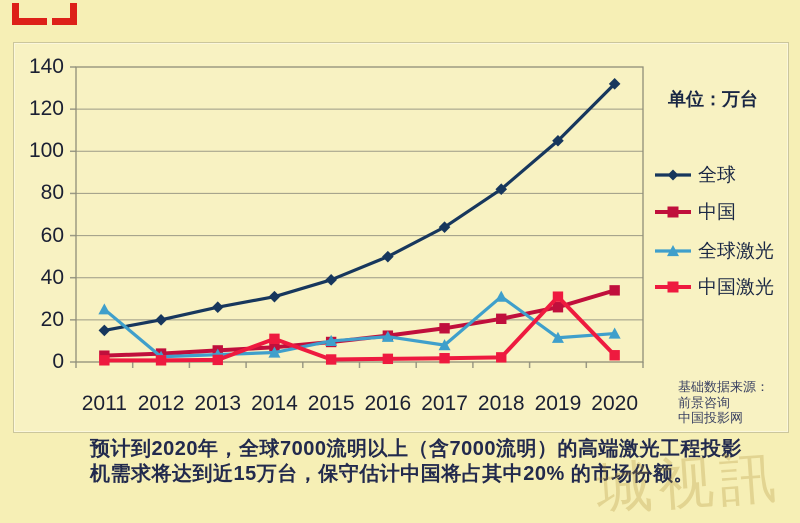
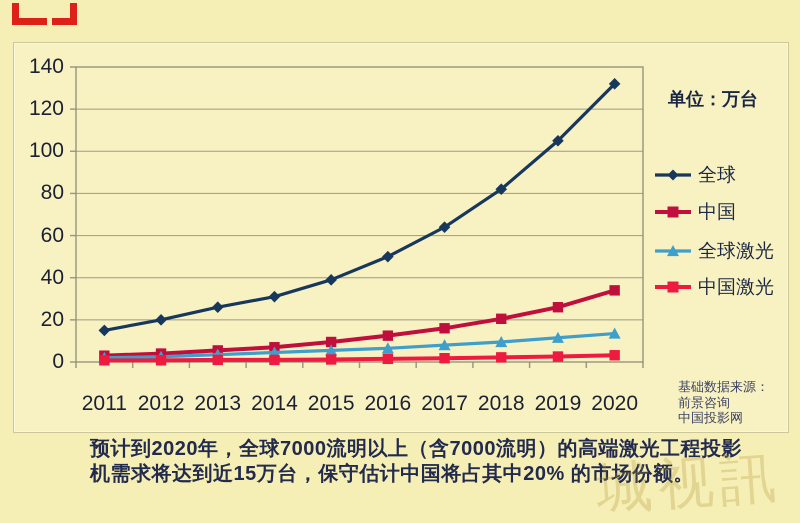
全球激光/2011: 25 -> 2
中国激光/2014: 11 -> 1
全球激光/2015: 10 -> 6
全球激光/2016: 12 -> 6
全球激光/2018: 31 -> 10
中国激光/2019: 31 -> 3
